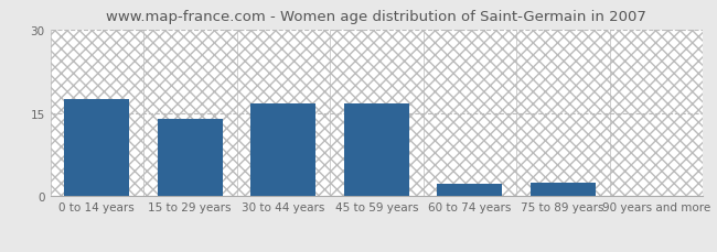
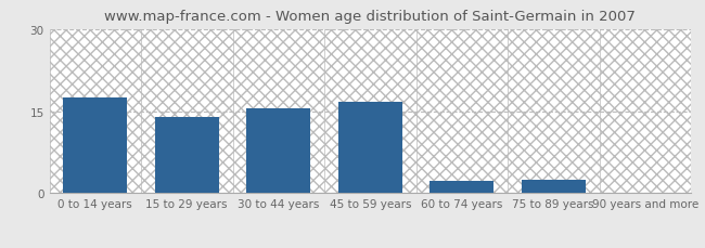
30 to 44 years: 16.6 -> 15.5
